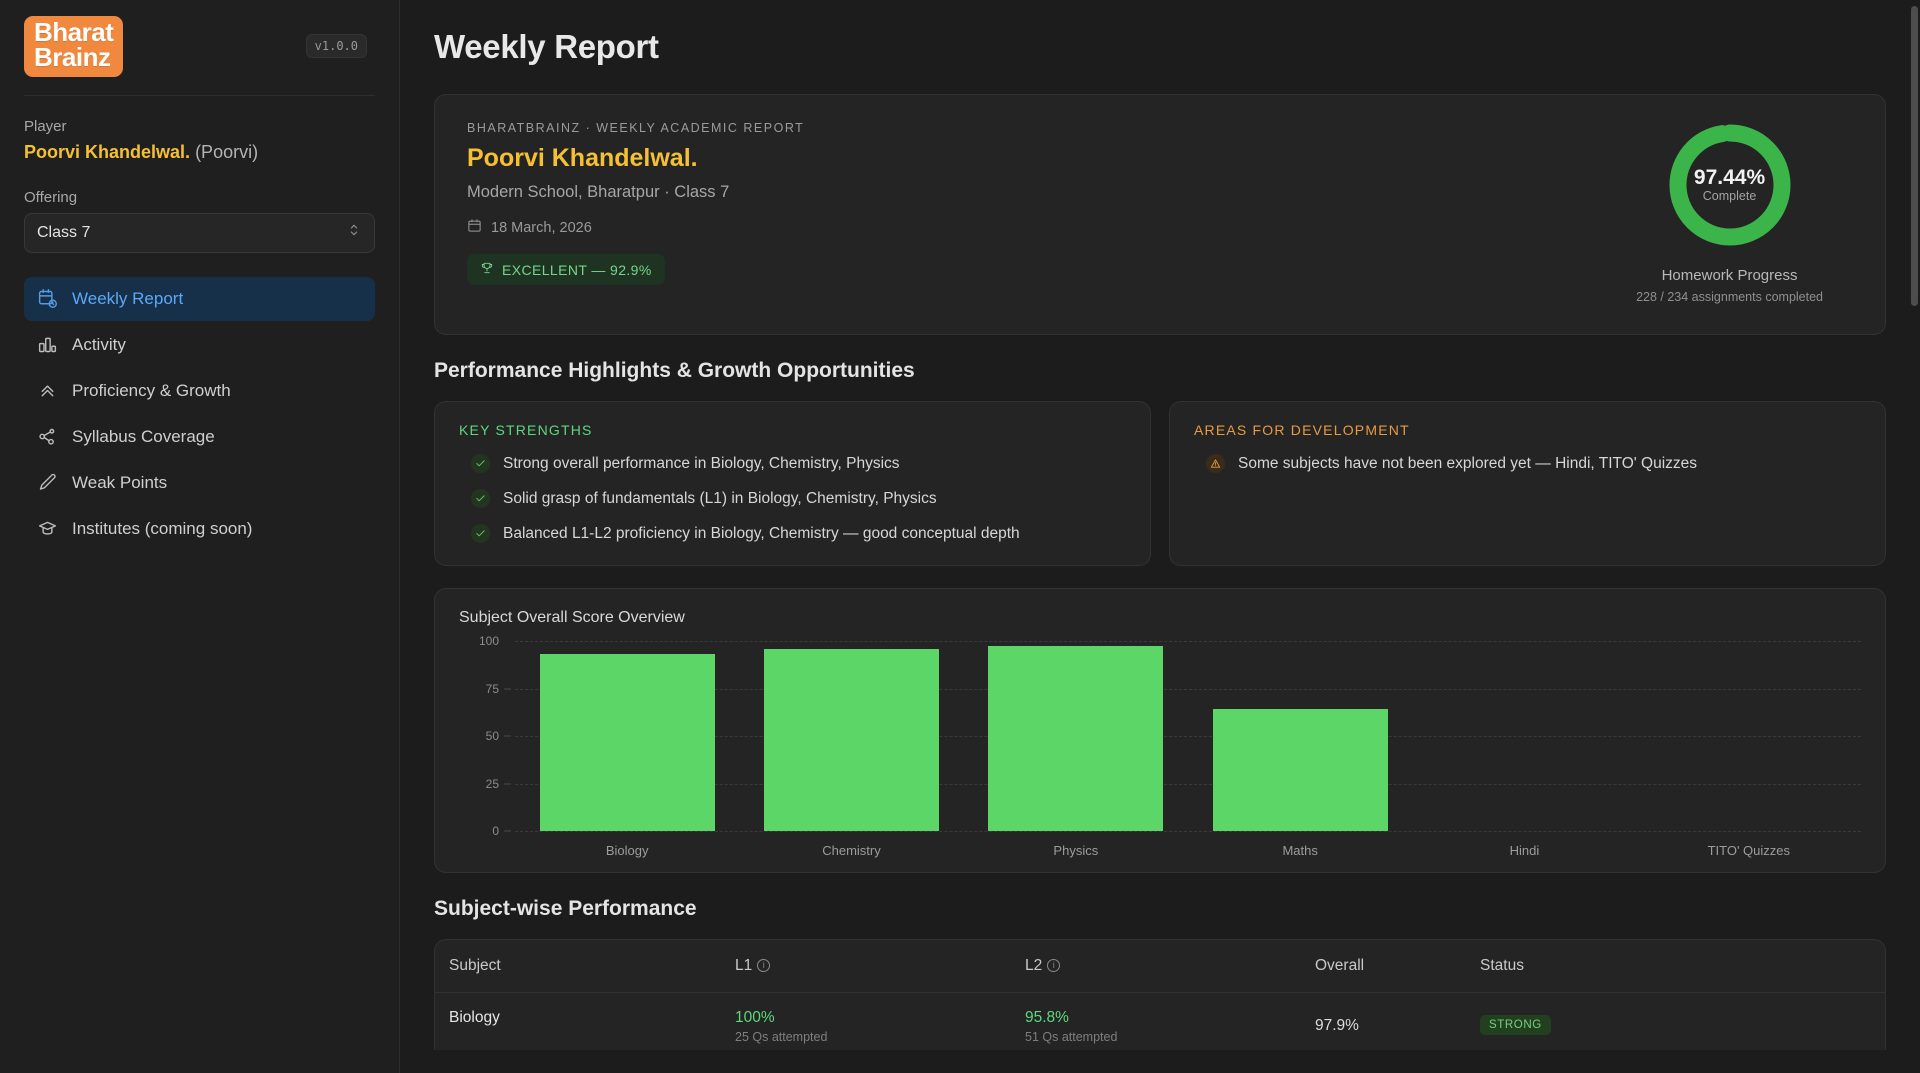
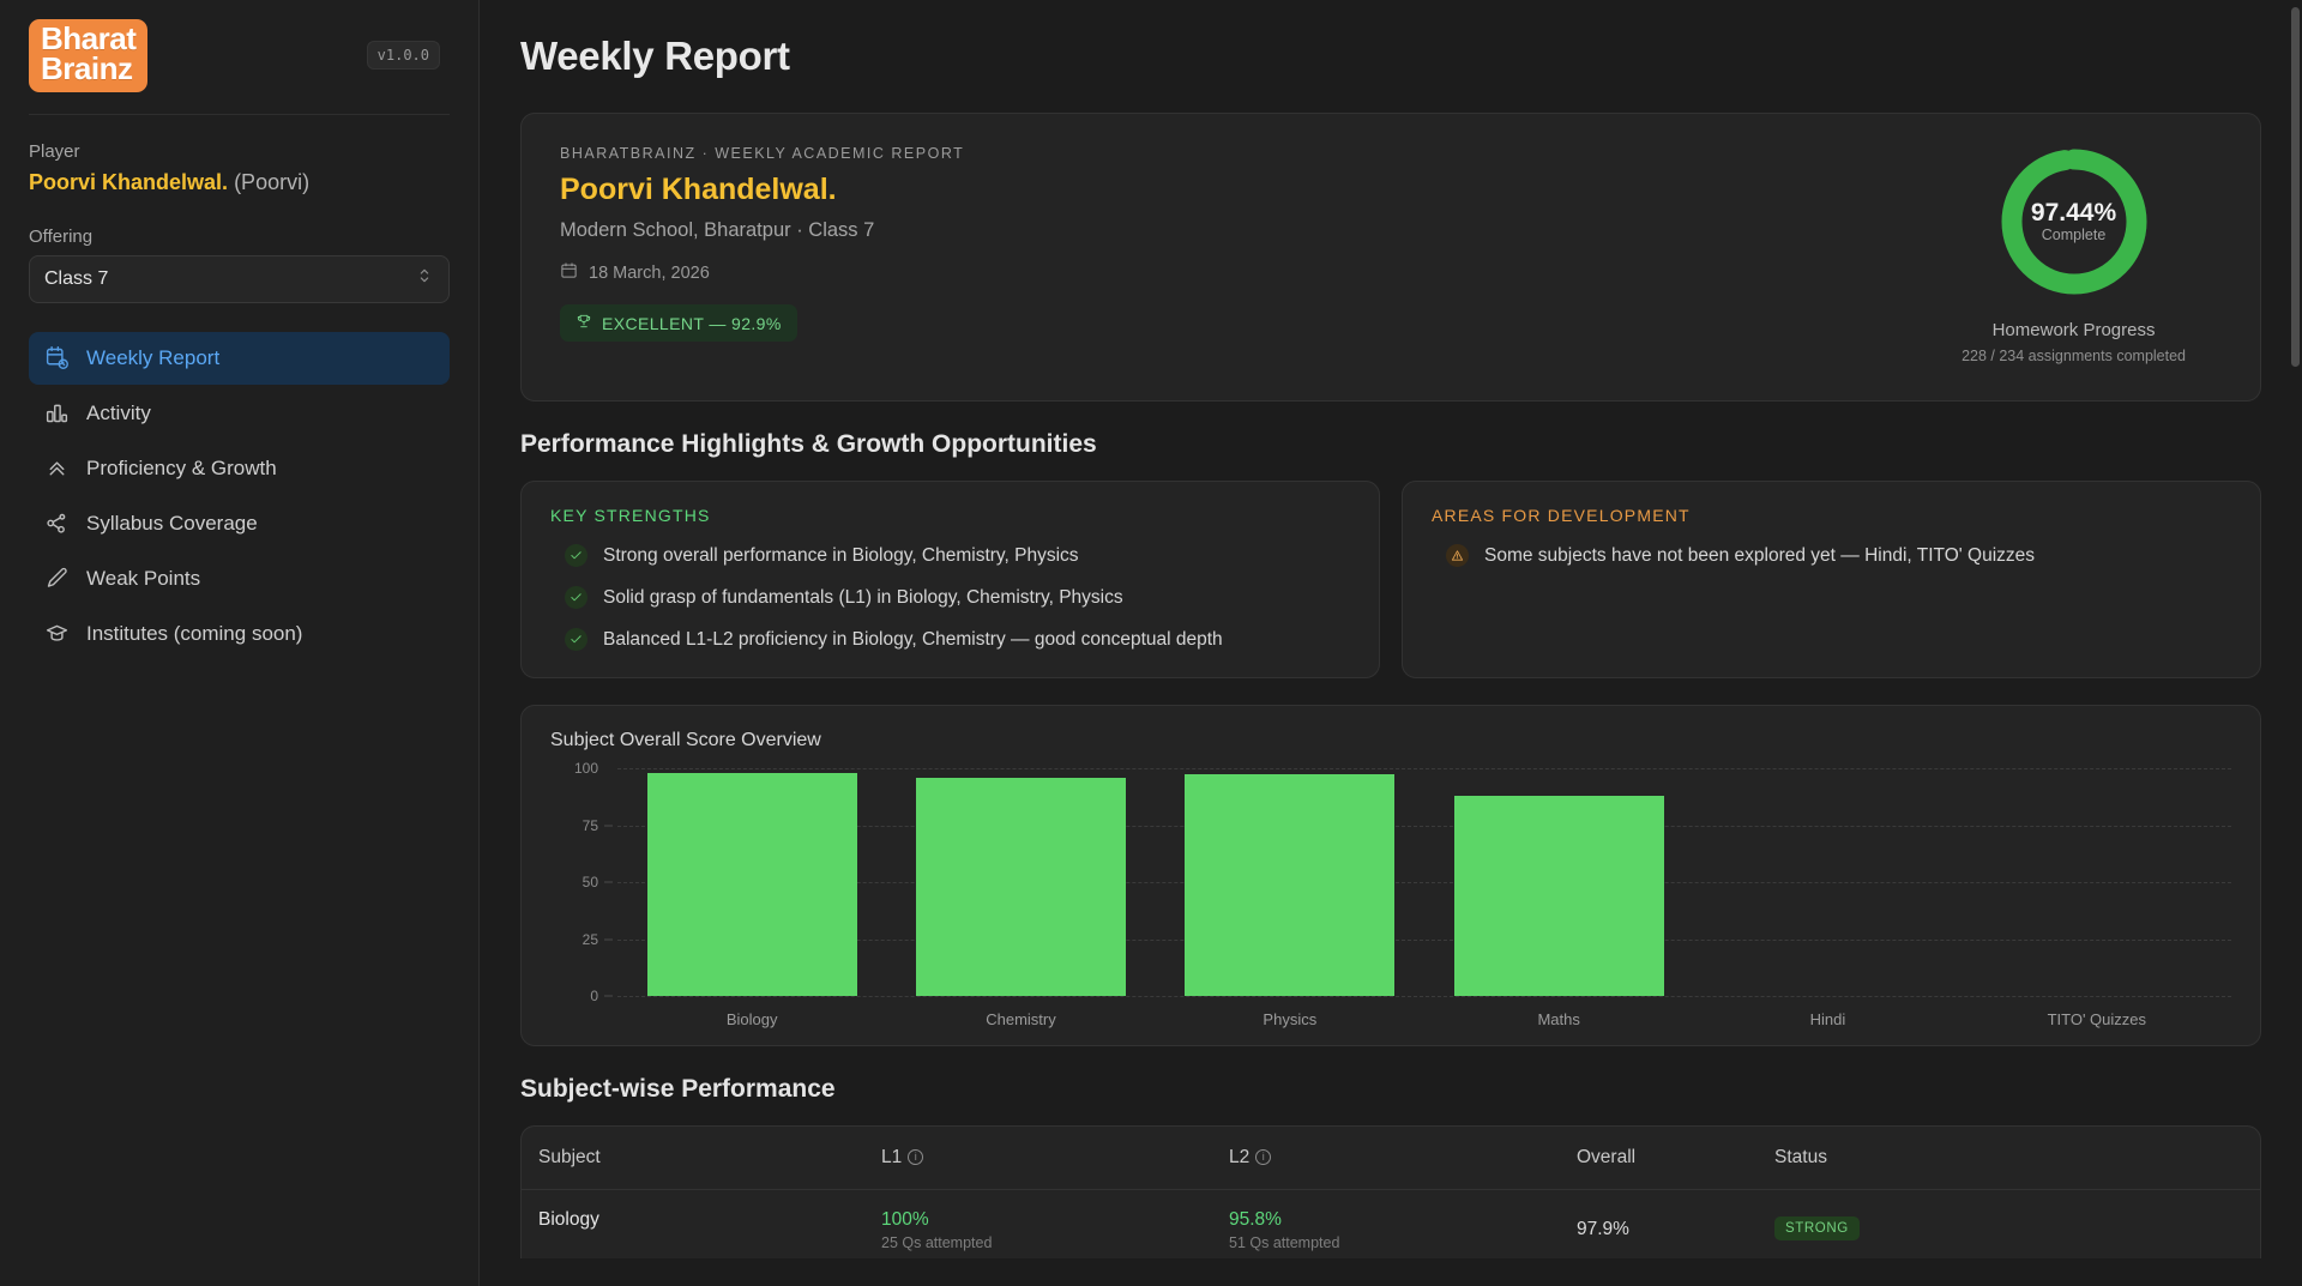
Biology: 93 -> 98
Maths: 64 -> 88
